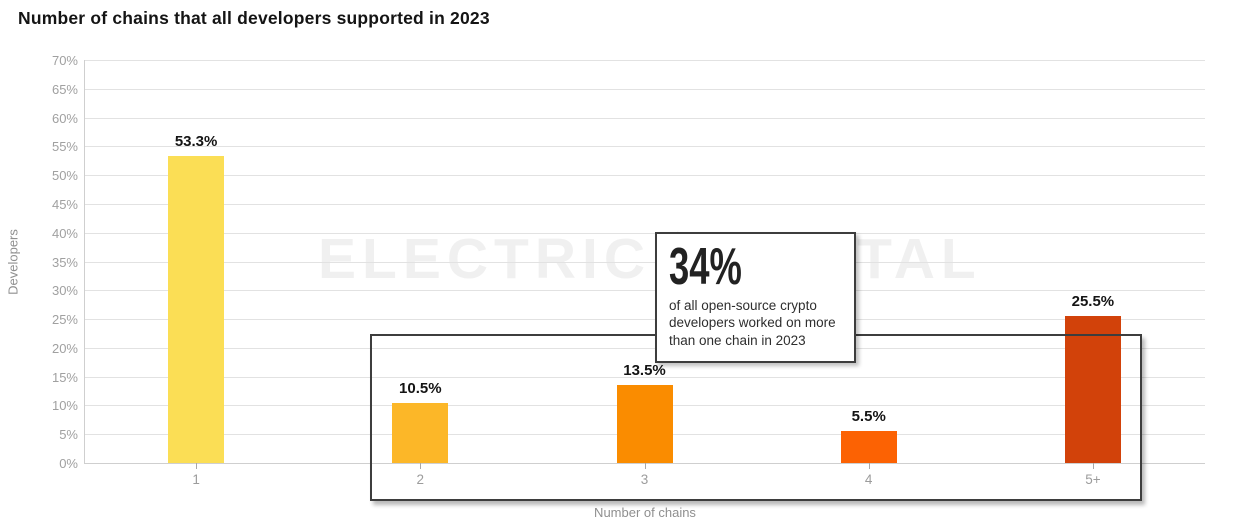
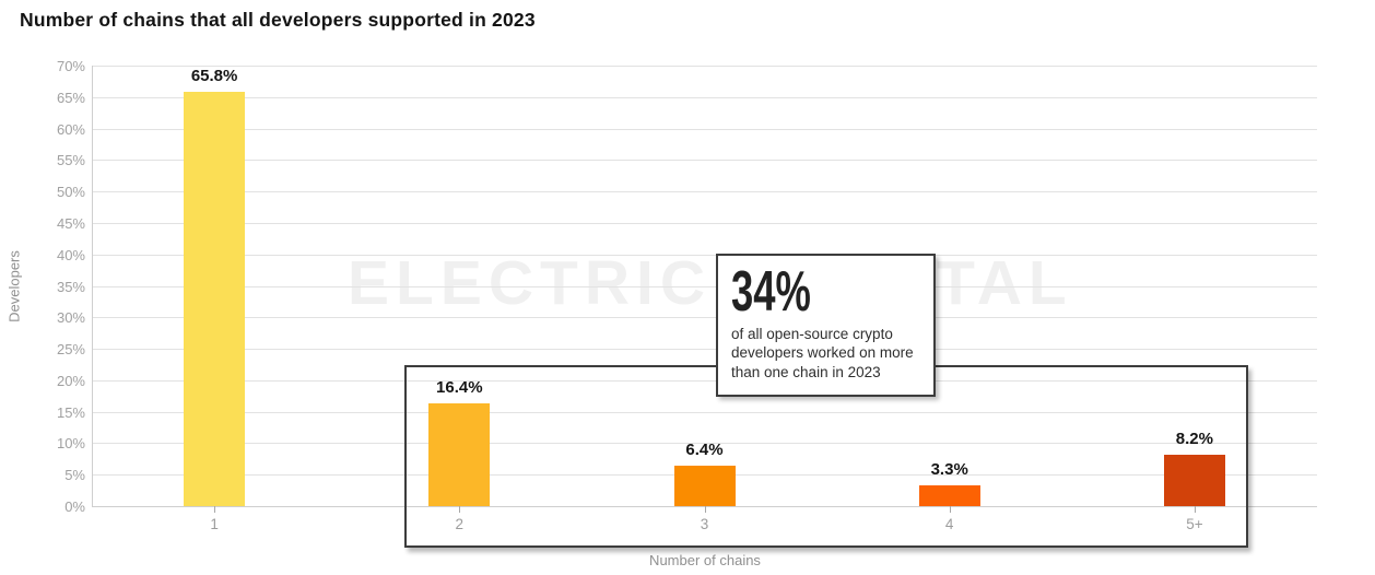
1: 53.3% -> 65.8%
2: 10.5% -> 16.4%
3: 13.5% -> 6.4%
4: 5.5% -> 3.3%
5+: 25.5% -> 8.2%
